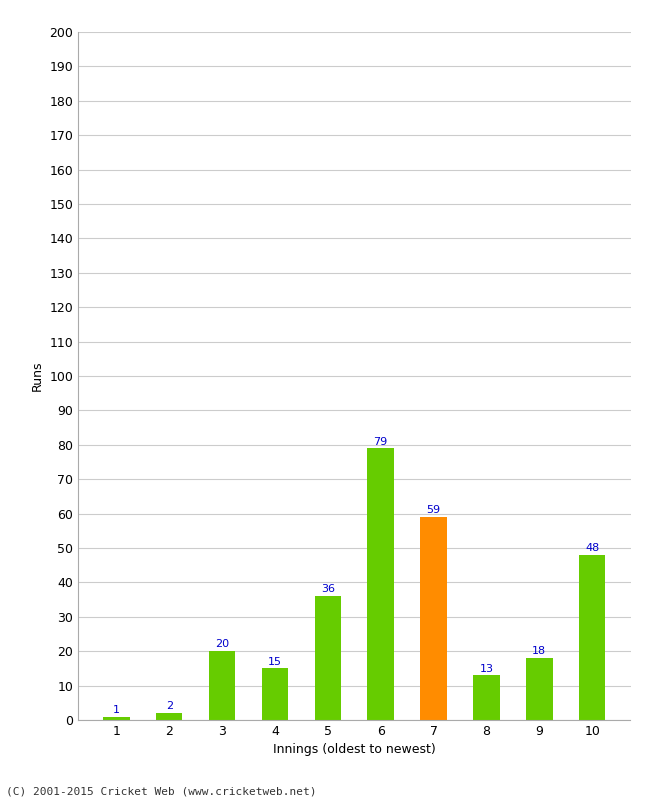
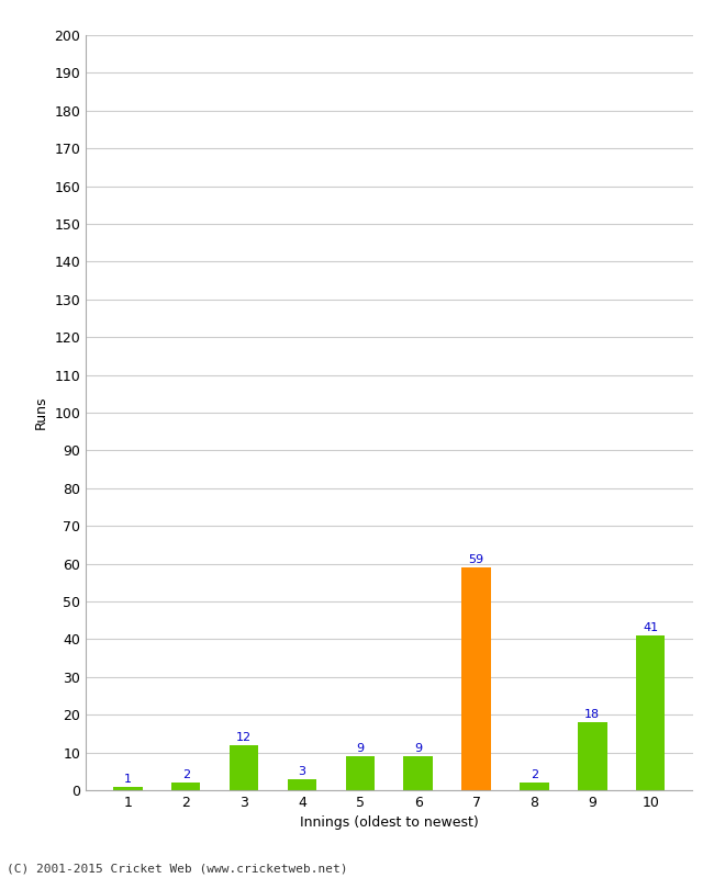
3: 20 -> 12
4: 15 -> 3
5: 36 -> 9
6: 79 -> 9
8: 13 -> 2
10: 48 -> 41
